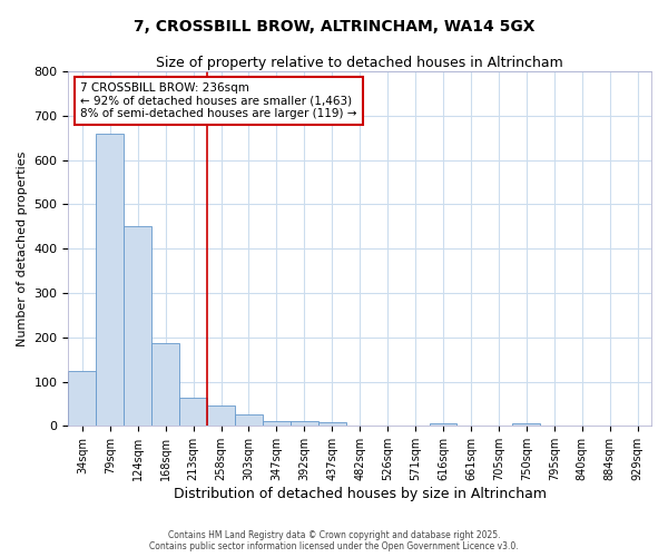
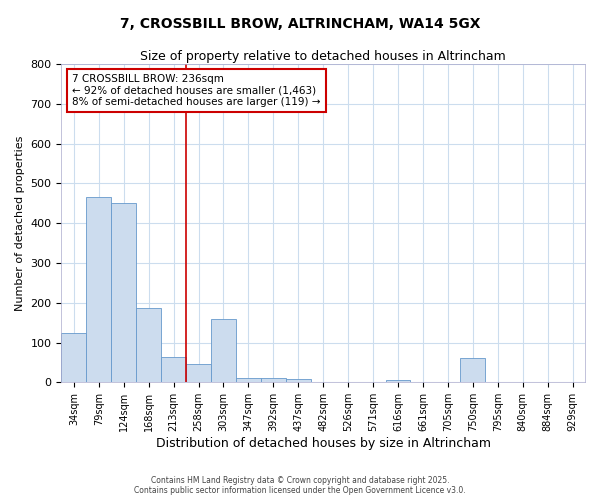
79sqm: 660 -> 465
303sqm: 27 -> 160
750sqm: 5 -> 60
